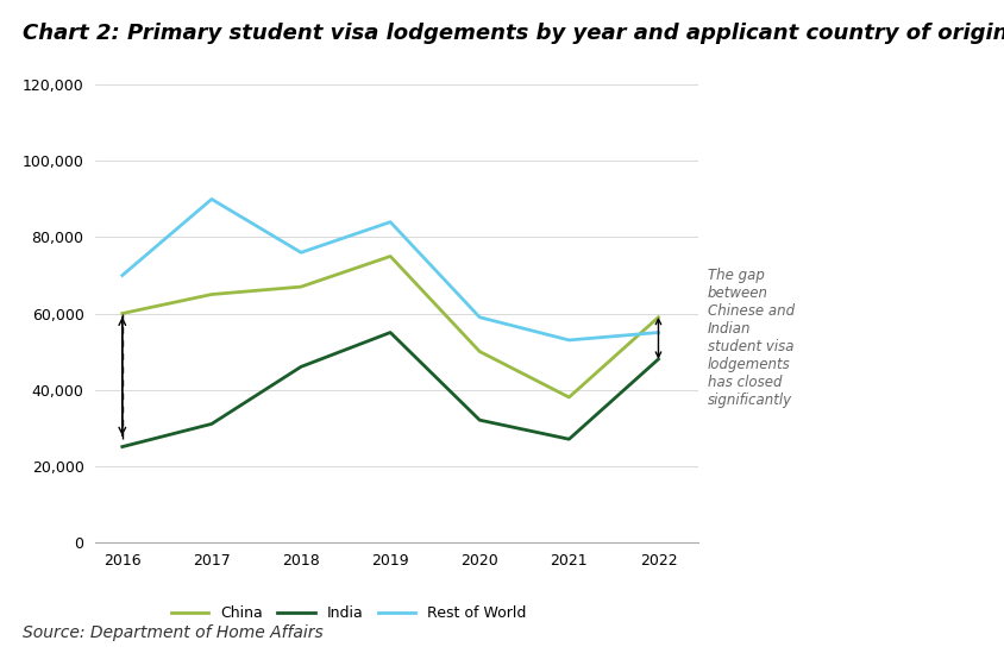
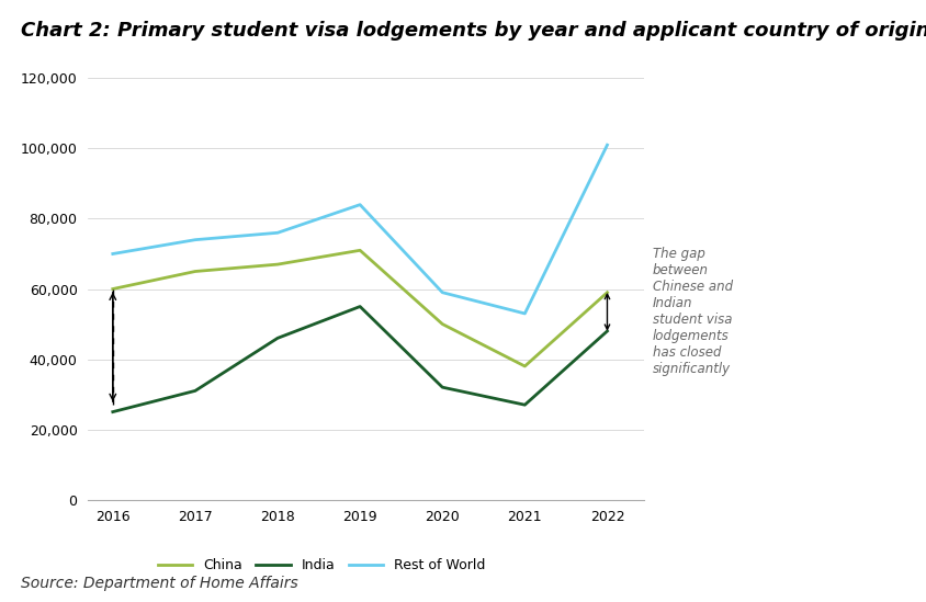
Rest of World/2017: 90,000 -> 74,000
China/2019: 75,000 -> 71,000
Rest of World/2022: 55,000 -> 101,000
